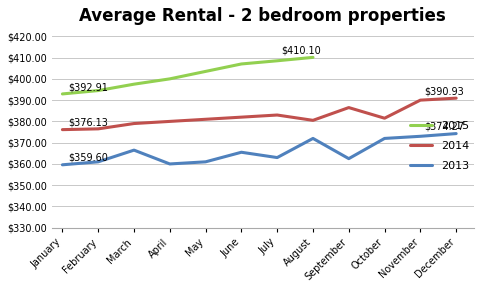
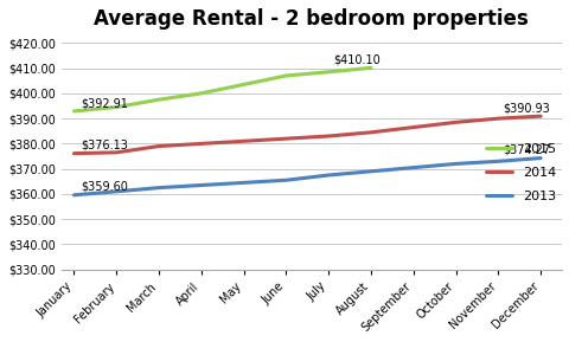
2013/March: $366.5 -> $362.5
2013/April: $360.0 -> $363.5
2013/May: $361.0 -> $364.5
2013/July: $363.0 -> $367.5
2014/August: $380.5 -> $384.5
2013/August: $372.0 -> $369.0
2013/September: $362.5 -> $370.5
2014/October: $381.5 -> $388.5
